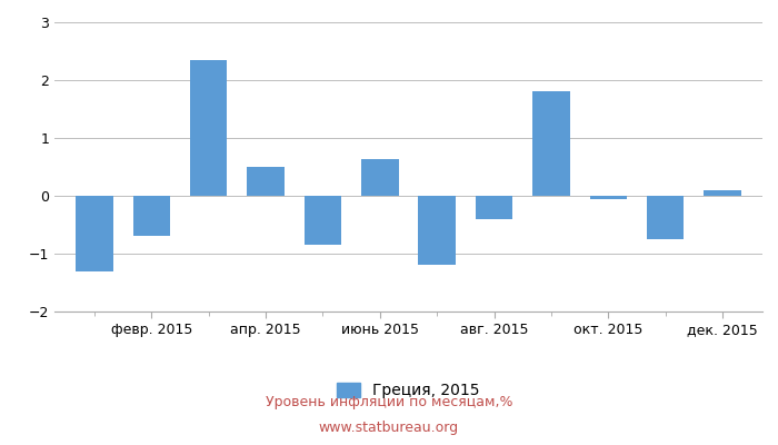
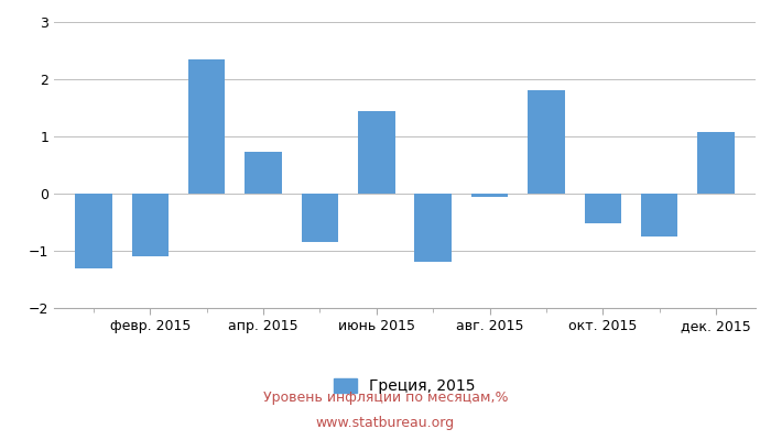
февр. 2015: -0.70 -> -1.10
апр. 2015: 0.50 -> 0.74
июнь 2015: 0.63 -> 1.44
авг. 2015: -0.40 -> -0.06
окт. 2015: -0.05 -> -0.52
дек. 2015: 0.10 -> 1.08
